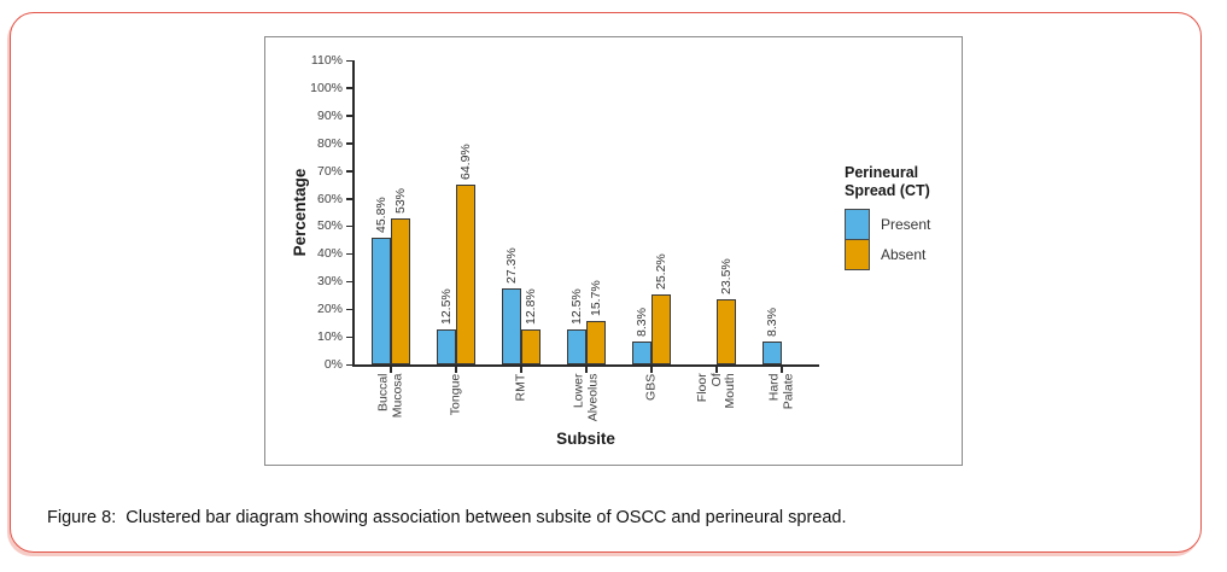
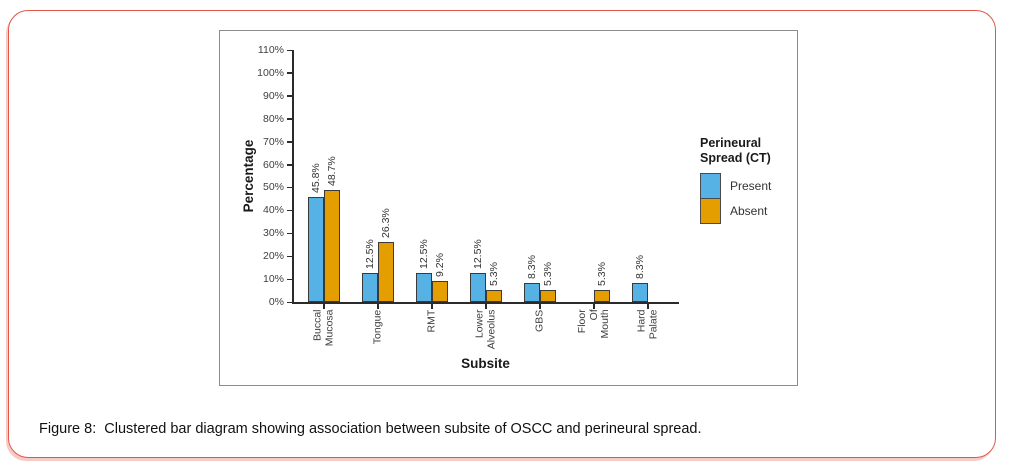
Absent/Buccal Mucosa: 53% -> 48.7%
Absent/Tongue: 64.9% -> 26.3%
Present/RMT: 27.3% -> 12.5%
Absent/RMT: 12.8% -> 9.2%
Absent/Lower Alveolus: 15.7% -> 5.3%
Absent/GBS: 25.2% -> 5.3%
Absent/Floor Of Mouth: 23.5% -> 5.3%
